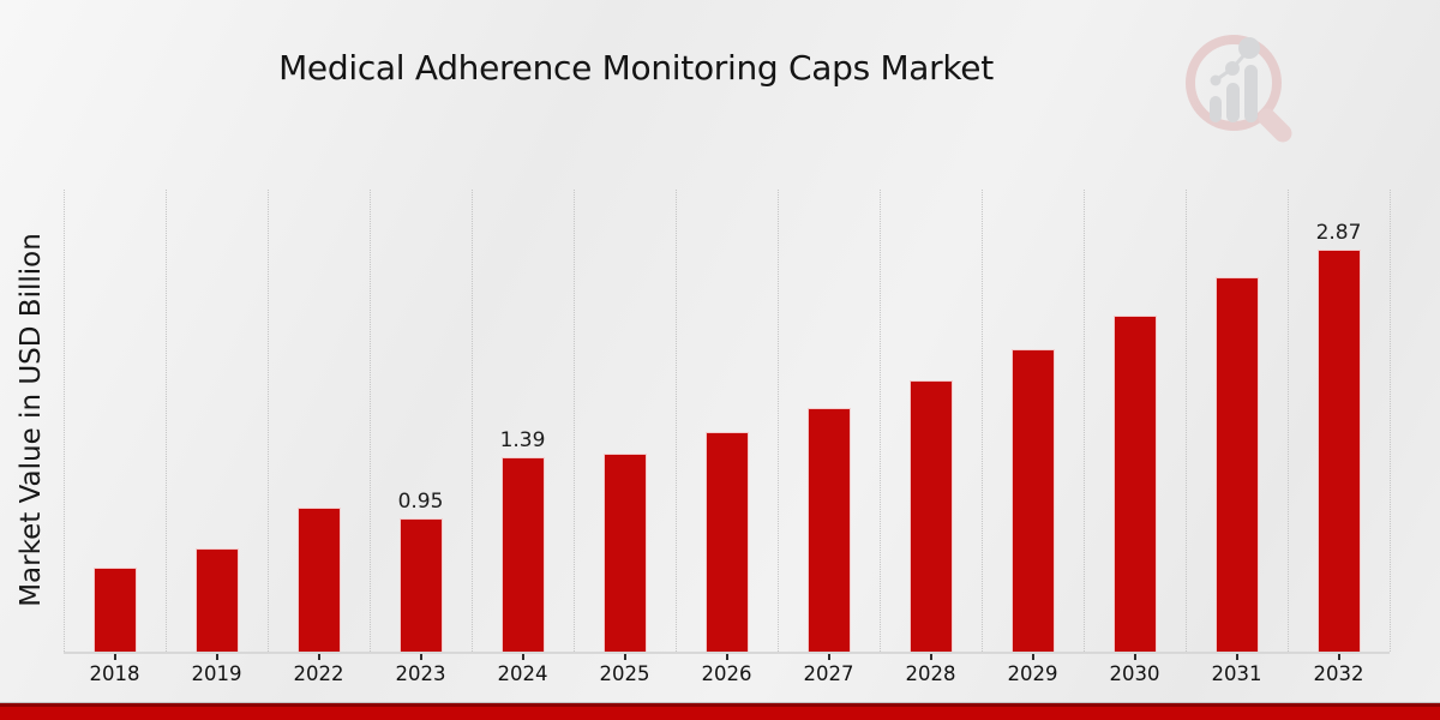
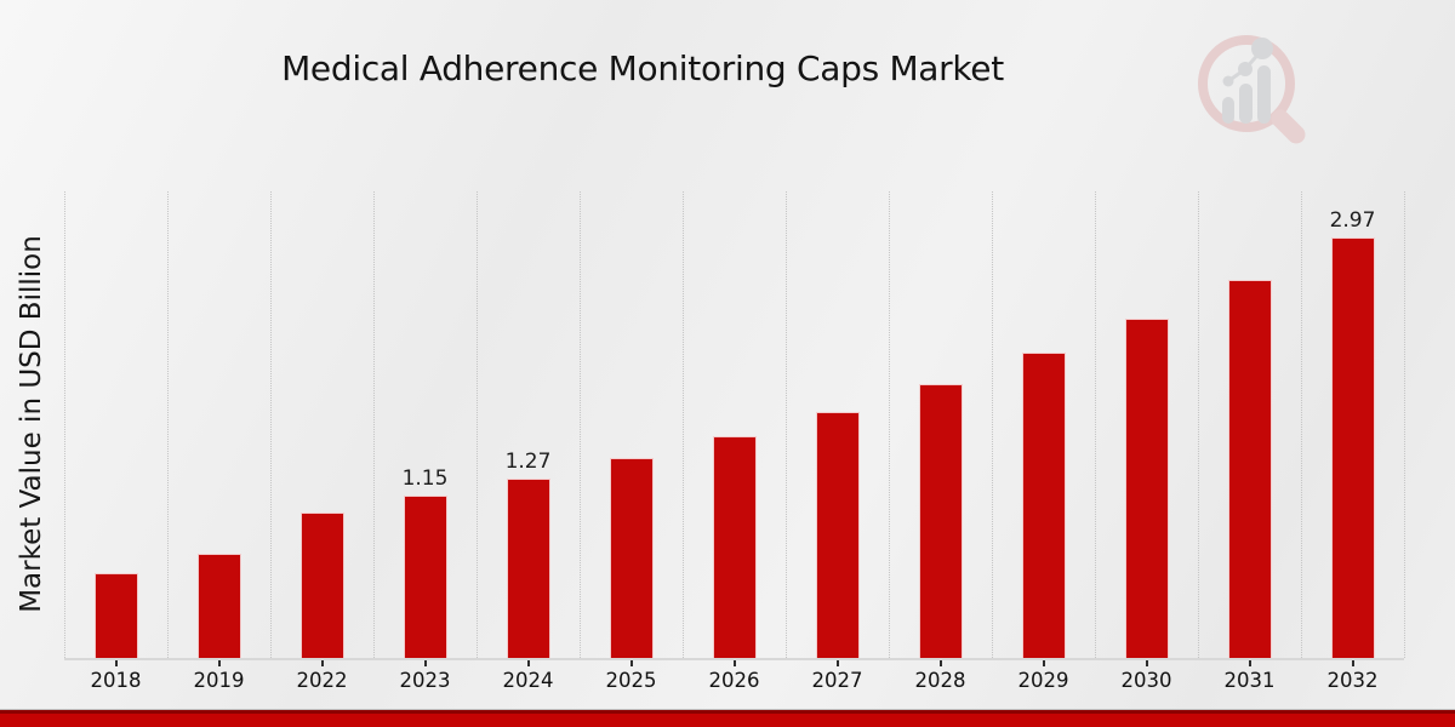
2023: 0.95 -> 1.15
2024: 1.39 -> 1.27
2032: 2.87 -> 2.97
